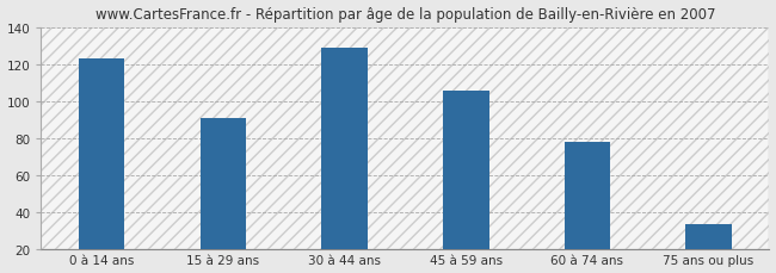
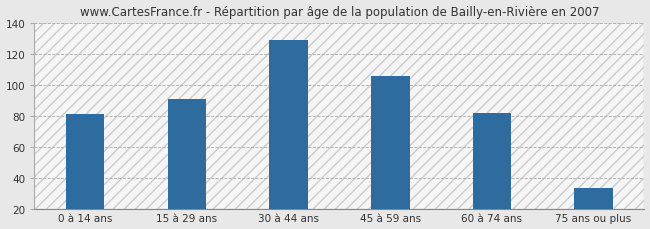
0 à 14 ans: 123 -> 81
60 à 74 ans: 78 -> 82
